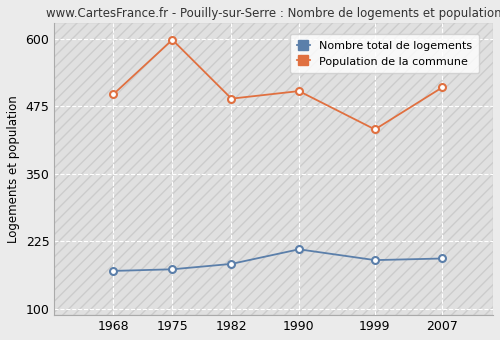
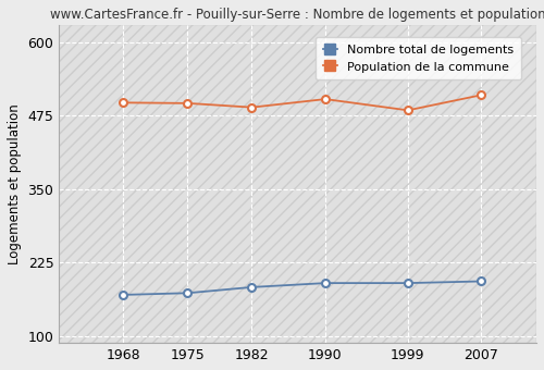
Population de la commune/1975: 598 -> 496
Nombre total de logements/1990: 210 -> 190
Population de la commune/1999: 432 -> 484
